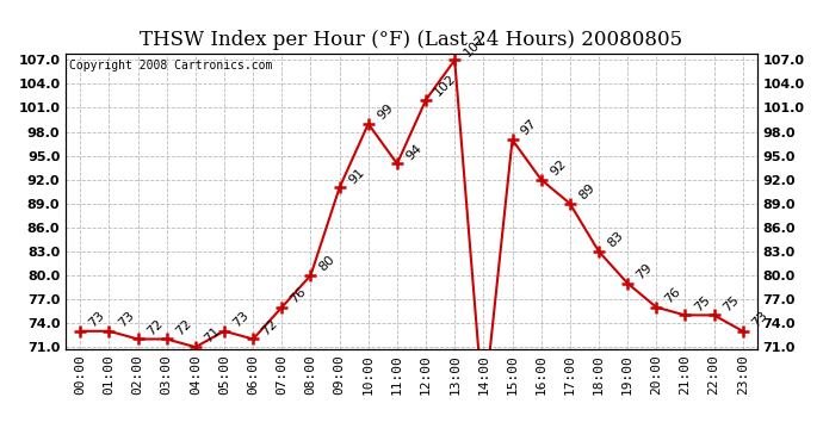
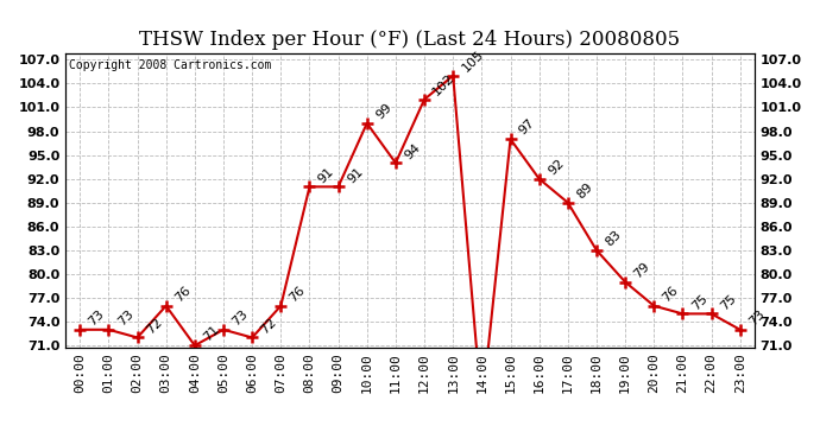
03:00: 72 -> 76
08:00: 80 -> 91
13:00: 107 -> 105
